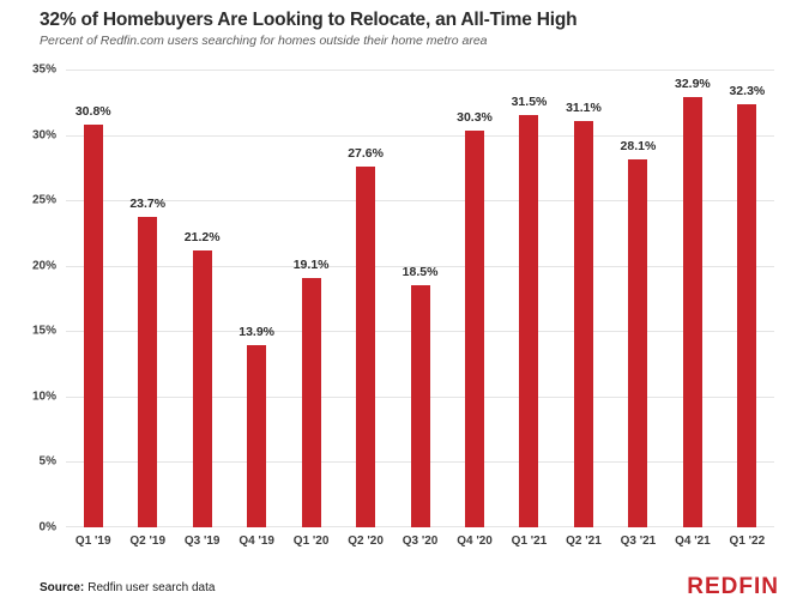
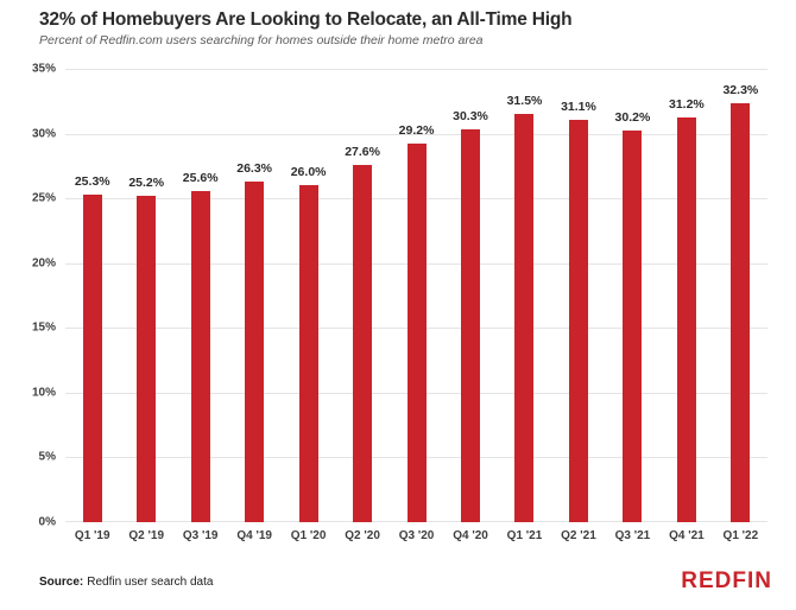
Q1 '19: 30.8% -> 25.3%
Q2 '19: 23.7% -> 25.2%
Q3 '19: 21.2% -> 25.6%
Q4 '19: 13.9% -> 26.3%
Q1 '20: 19.1% -> 26.0%
Q3 '20: 18.5% -> 29.2%
Q3 '21: 28.1% -> 30.2%
Q4 '21: 32.9% -> 31.2%
